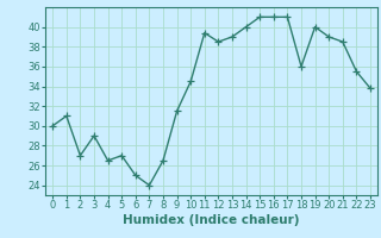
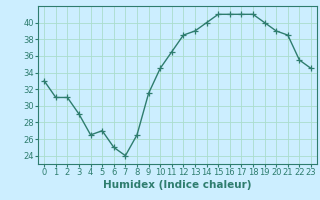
0: 30.0 -> 33.0
2: 27.0 -> 31.0
11: 39.4 -> 36.5
18: 36.0 -> 41.0
23: 33.8 -> 34.5
